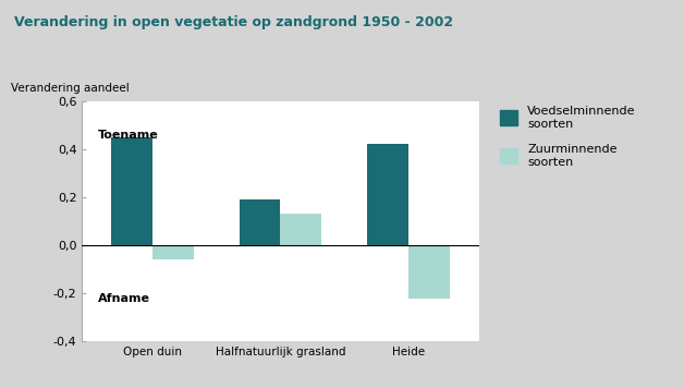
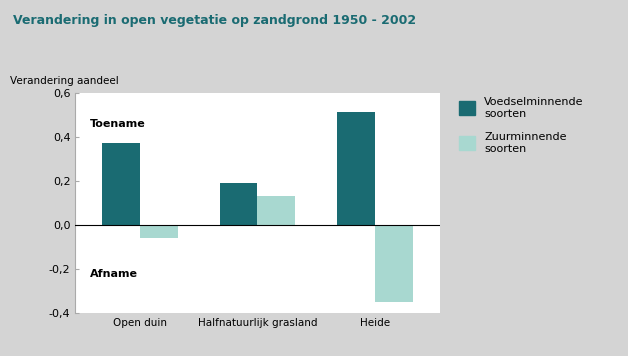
Voedselminnende soorten/Open duin: 0,45 -> 0,37
Voedselminnende soorten/Heide: 0,42 -> 0,51
Zuurminnende soorten/Heide: -0,22 -> -0,35
